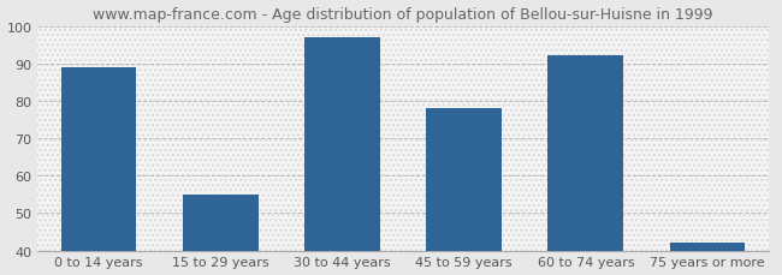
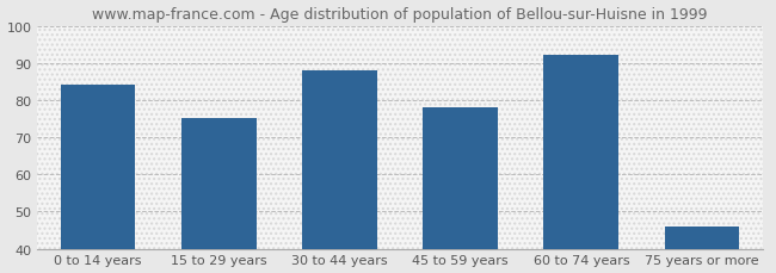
0 to 14 years: 89 -> 84
15 to 29 years: 55 -> 75
30 to 44 years: 97 -> 88
75 years or more: 42 -> 46
